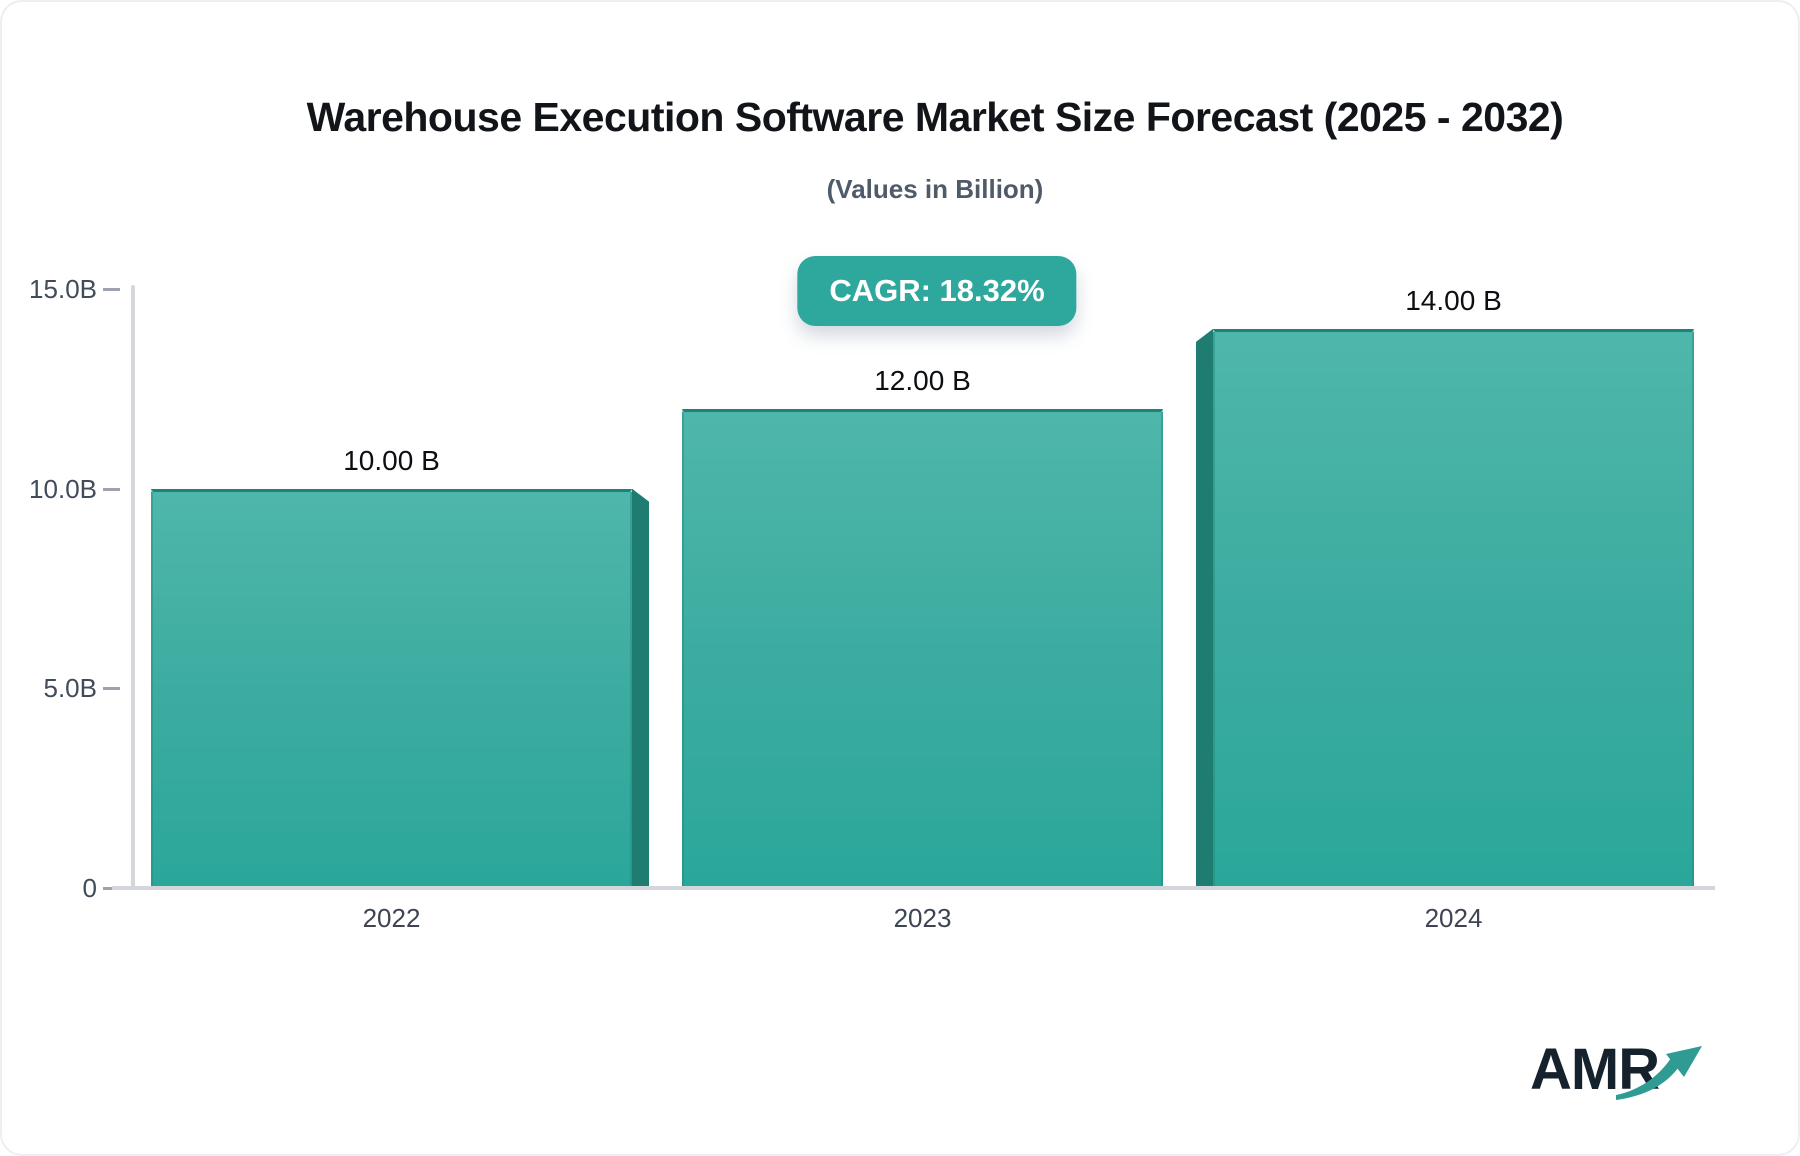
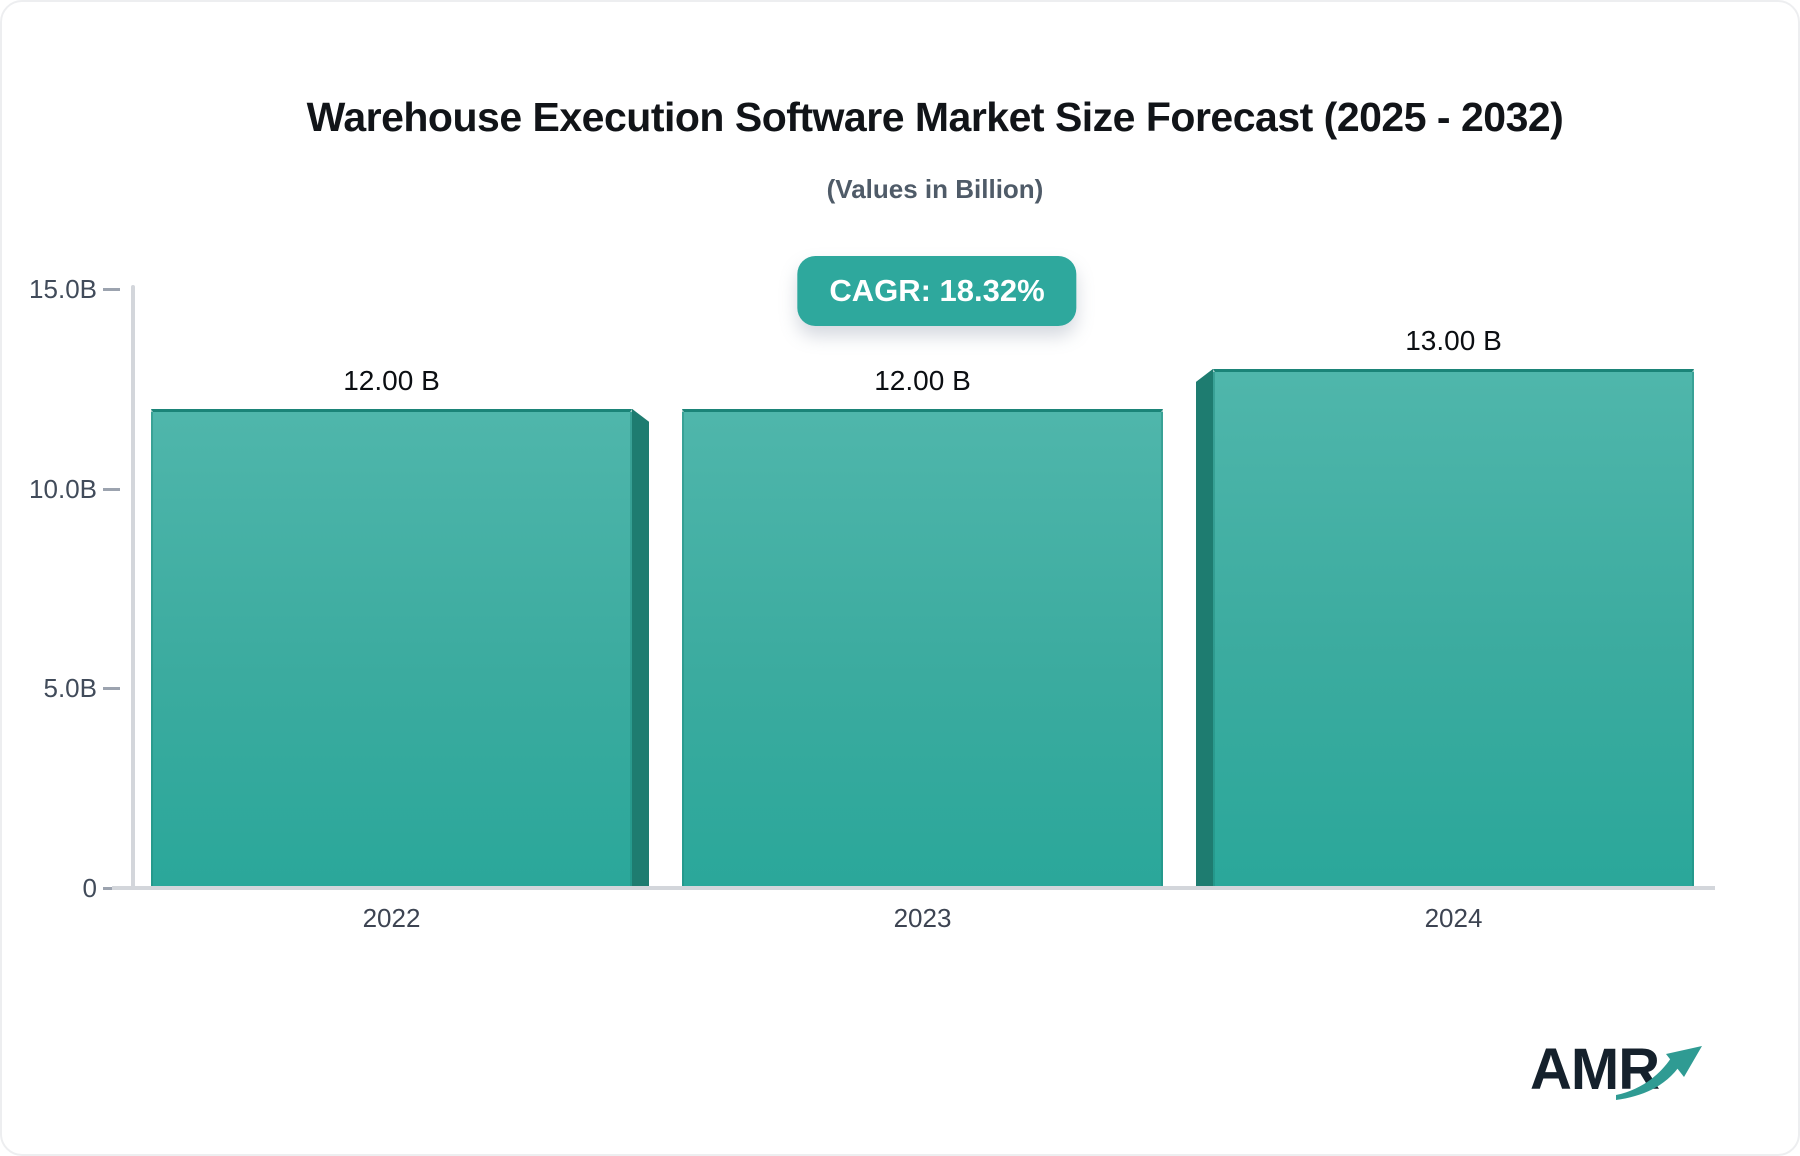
2022: 10.00 -> 12.00
2024: 14.00 -> 13.00
